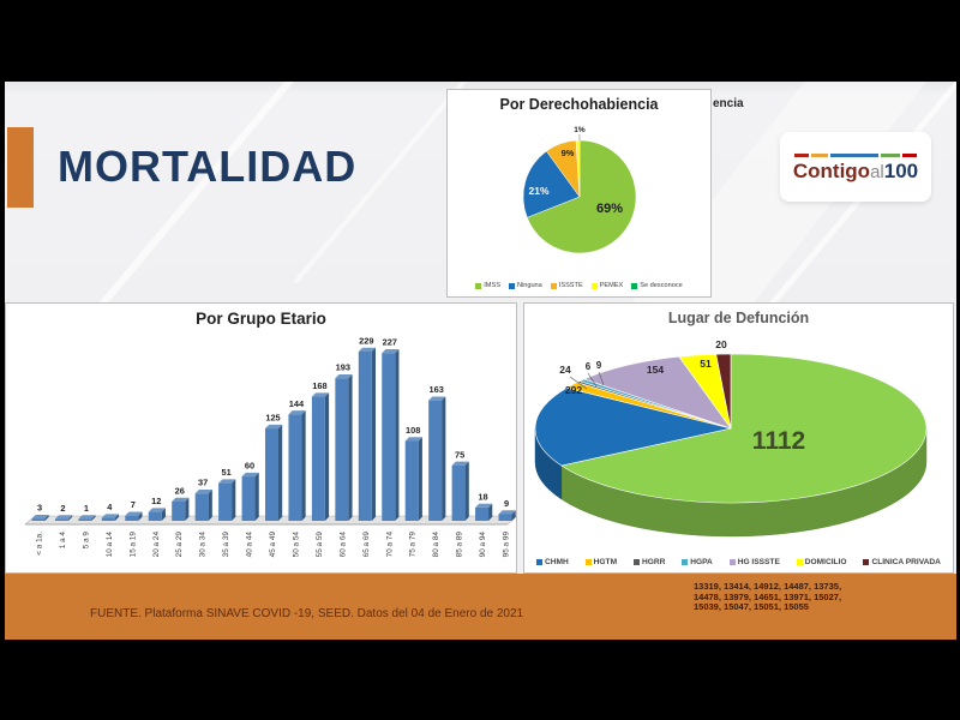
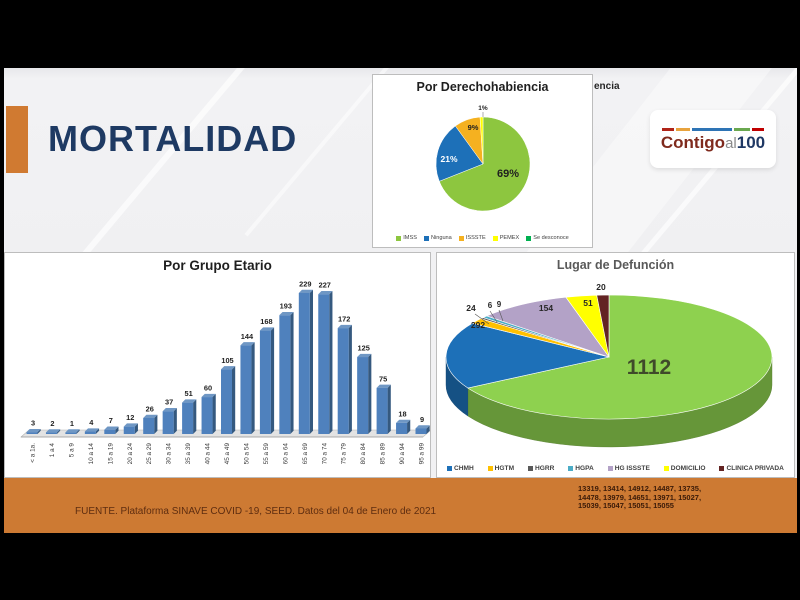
Por Grupo Etario/45 a 49: 125 -> 105
Por Grupo Etario/75 a 79: 108 -> 172
Por Grupo Etario/80 a 84: 163 -> 125
